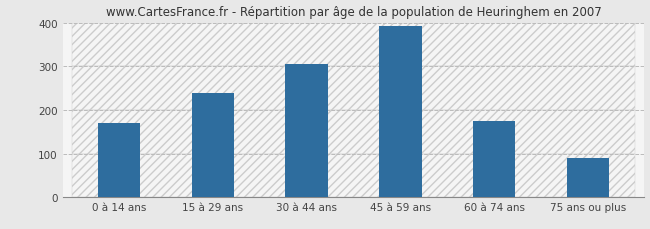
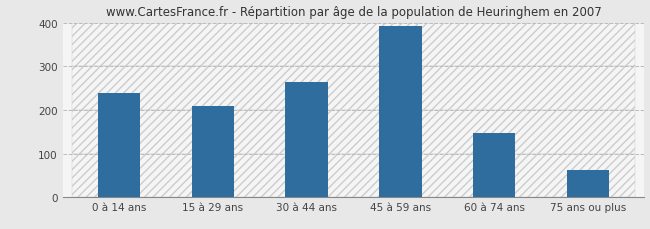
0 à 14 ans: 170 -> 240
15 à 29 ans: 240 -> 210
30 à 44 ans: 305 -> 265
60 à 74 ans: 175 -> 148
75 ans ou plus: 90 -> 62
